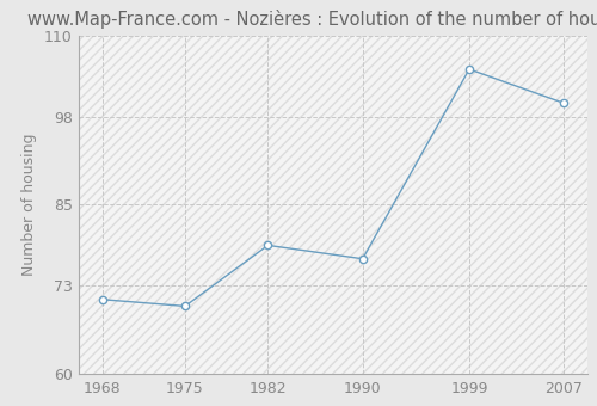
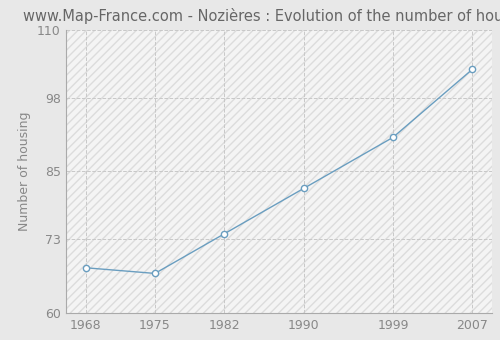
1968: 71 -> 68
1975: 70 -> 67
1982: 79 -> 74
1990: 77 -> 82
1999: 105 -> 91
2007: 100 -> 103
